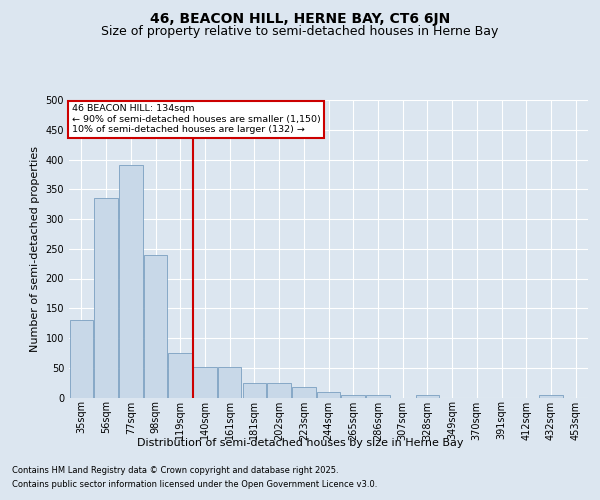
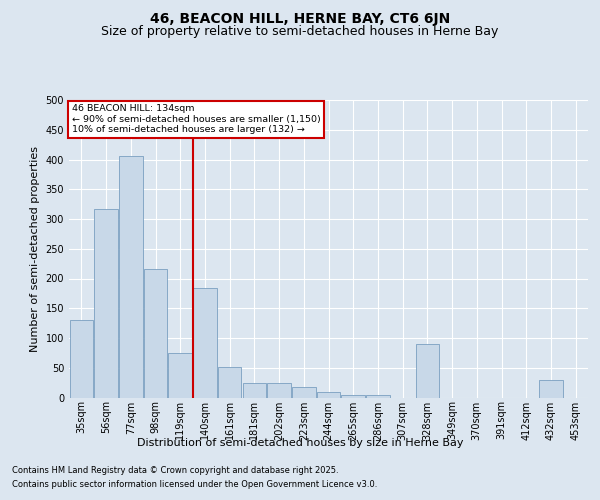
56sqm: 335 -> 316
77sqm: 390 -> 406
98sqm: 240 -> 216
140sqm: 52 -> 184
328sqm: 5 -> 90
432sqm: 5 -> 30
